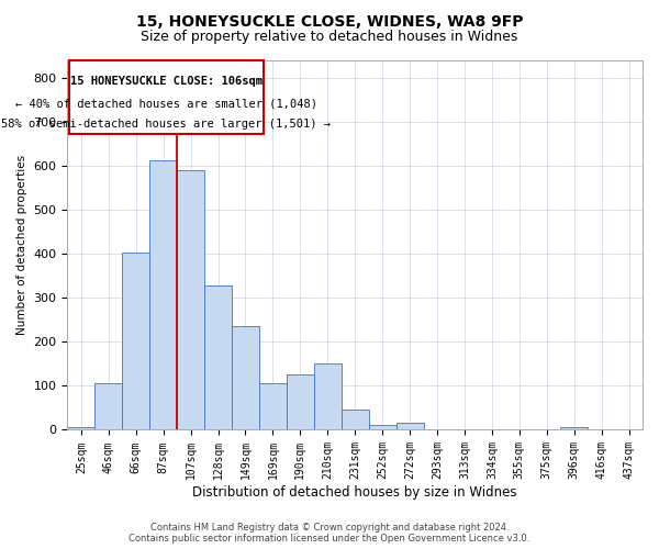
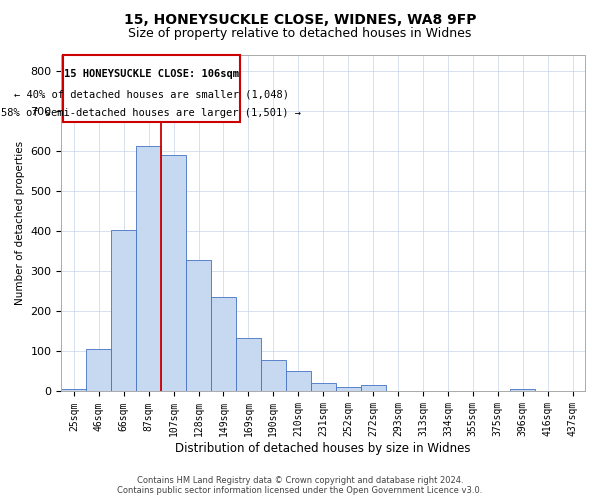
169sqm: 105 -> 134
190sqm: 125 -> 78
210sqm: 150 -> 52
231sqm: 45 -> 20
